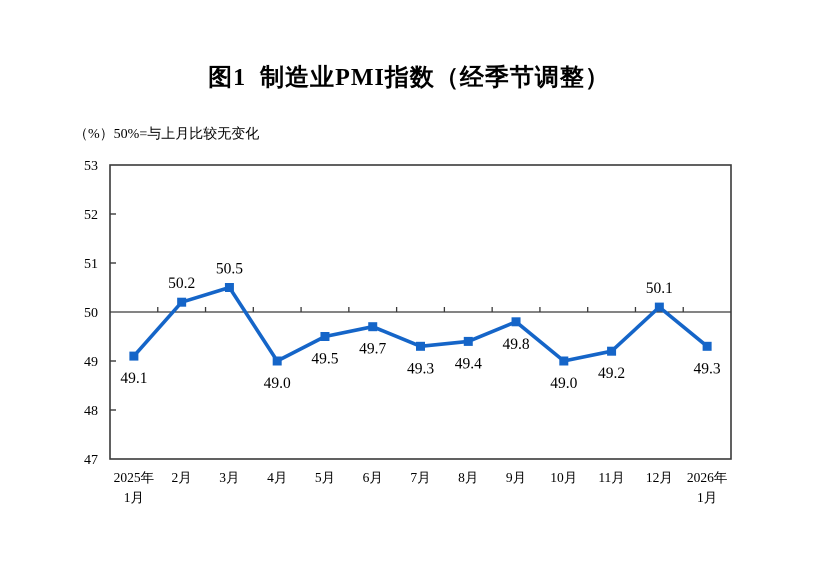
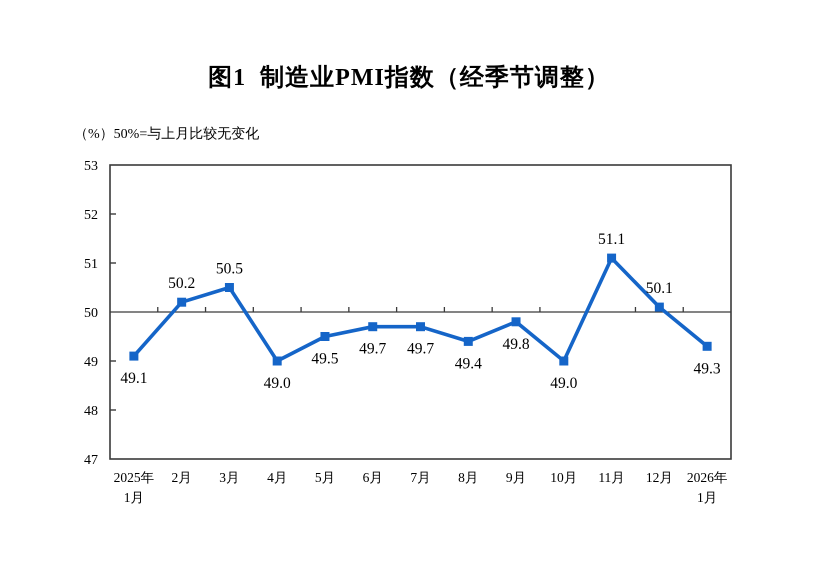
7月: 49.3 -> 49.7
11月: 49.2 -> 51.1
